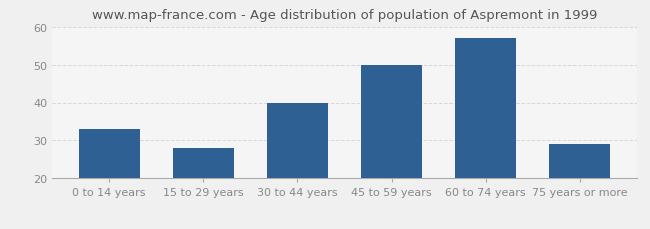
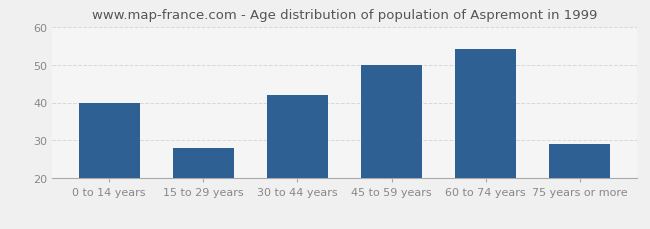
0 to 14 years: 33 -> 40
30 to 44 years: 40 -> 42
60 to 74 years: 57 -> 54
